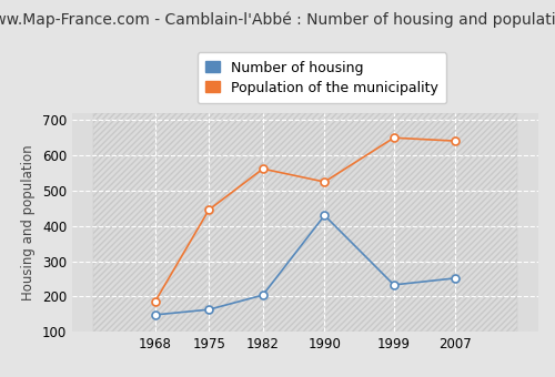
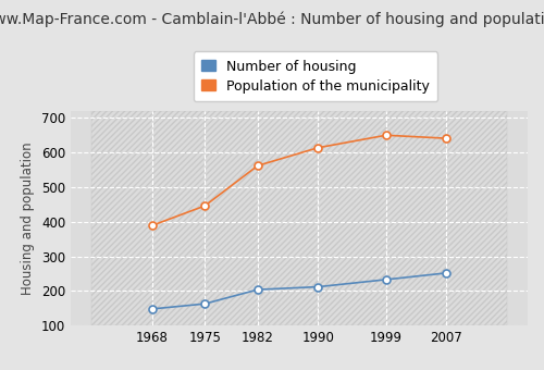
Population of the municipality/1968: 185 -> 389
Number of housing/1990: 430 -> 212
Population of the municipality/1990: 525 -> 614
